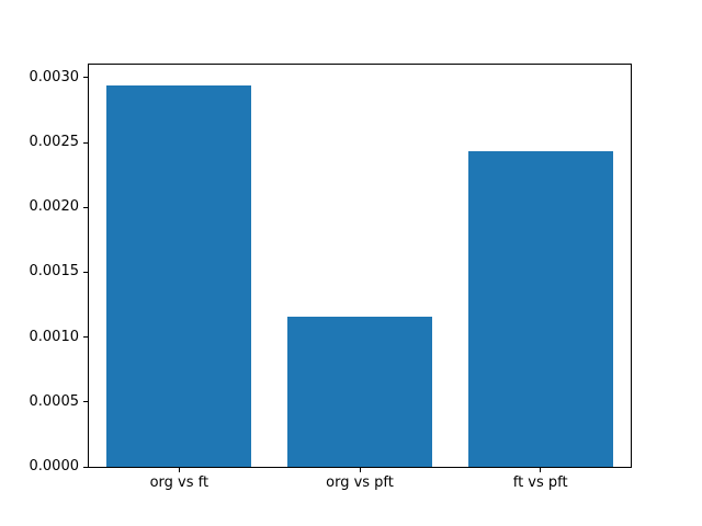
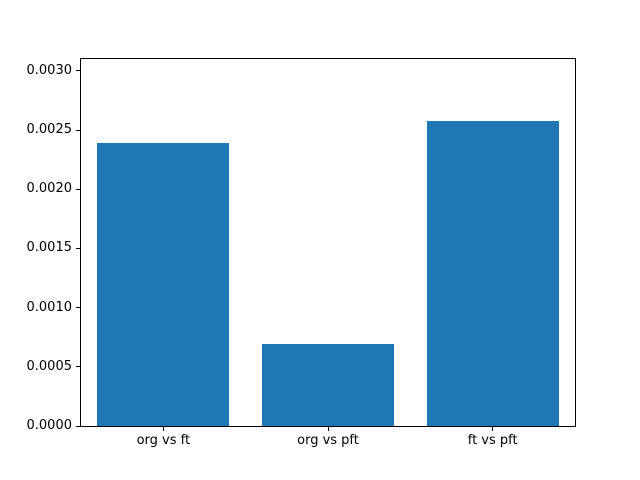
org vs ft: 0.00294 -> 0.00239
org vs pft: 0.00116 -> 0.00069
ft vs pft: 0.00243 -> 0.00258
